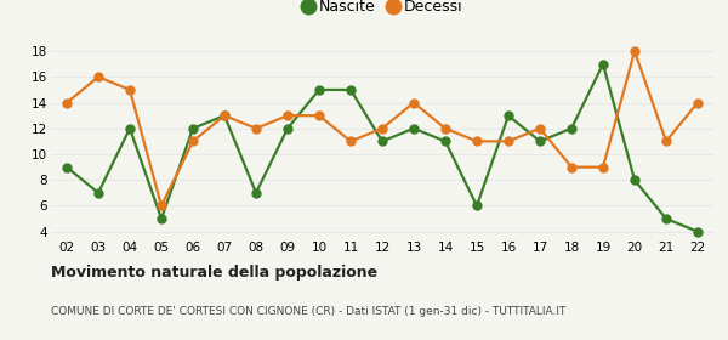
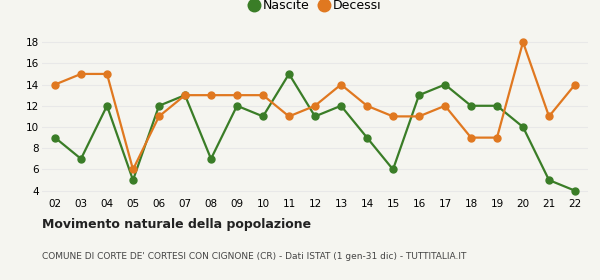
Decessi/03: 16 -> 15
Decessi/08: 12 -> 13
Nascite/10: 15 -> 11
Nascite/14: 11 -> 9
Nascite/17: 11 -> 14
Nascite/19: 17 -> 12
Nascite/20: 8 -> 10
